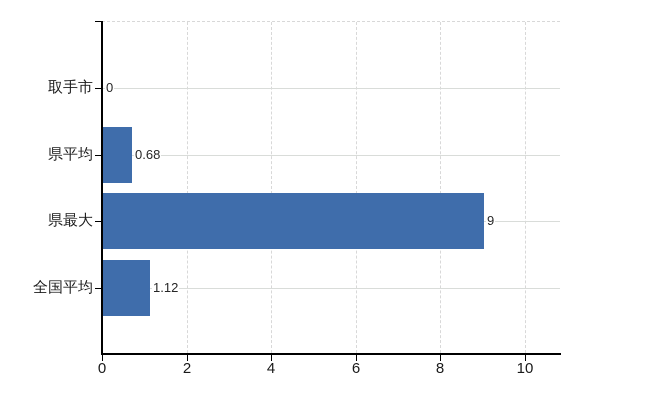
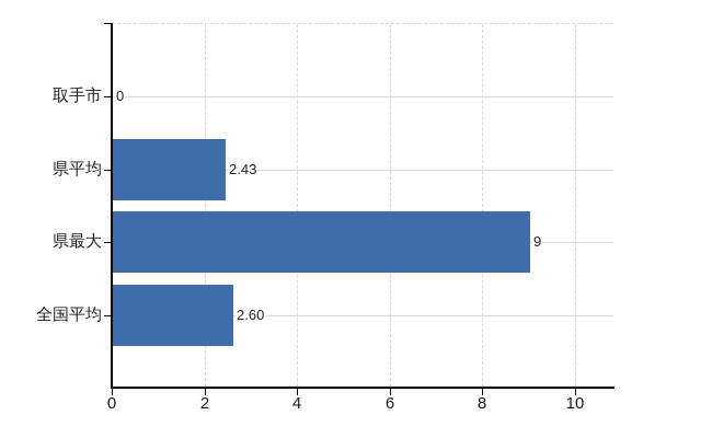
県平均: 0.68 -> 2.43
全国平均: 1.12 -> 2.60
